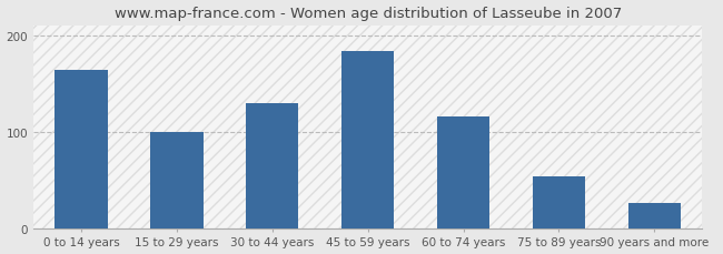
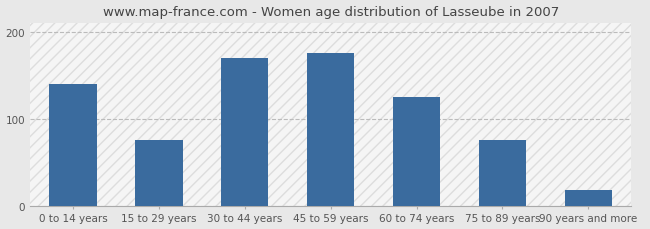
0 to 14 years: 164 -> 140
15 to 29 years: 100 -> 75
30 to 44 years: 130 -> 170
45 to 59 years: 184 -> 175
60 to 74 years: 116 -> 125
75 to 89 years: 54 -> 75
90 years and more: 26 -> 18
